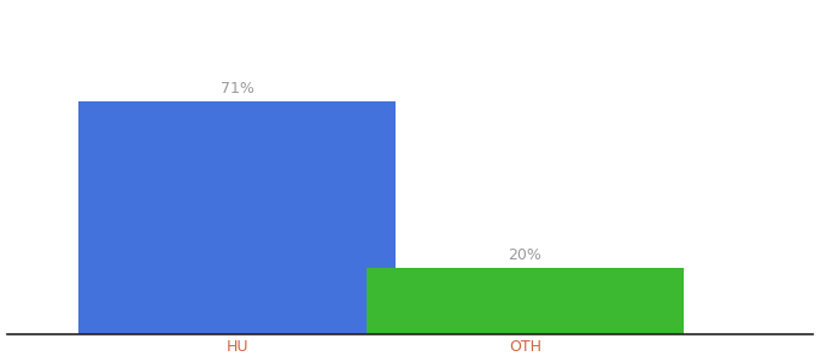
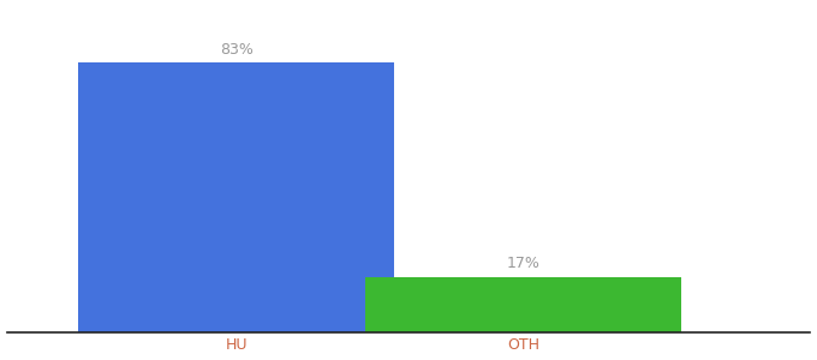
HU: 71% -> 83%
OTH: 20% -> 17%
